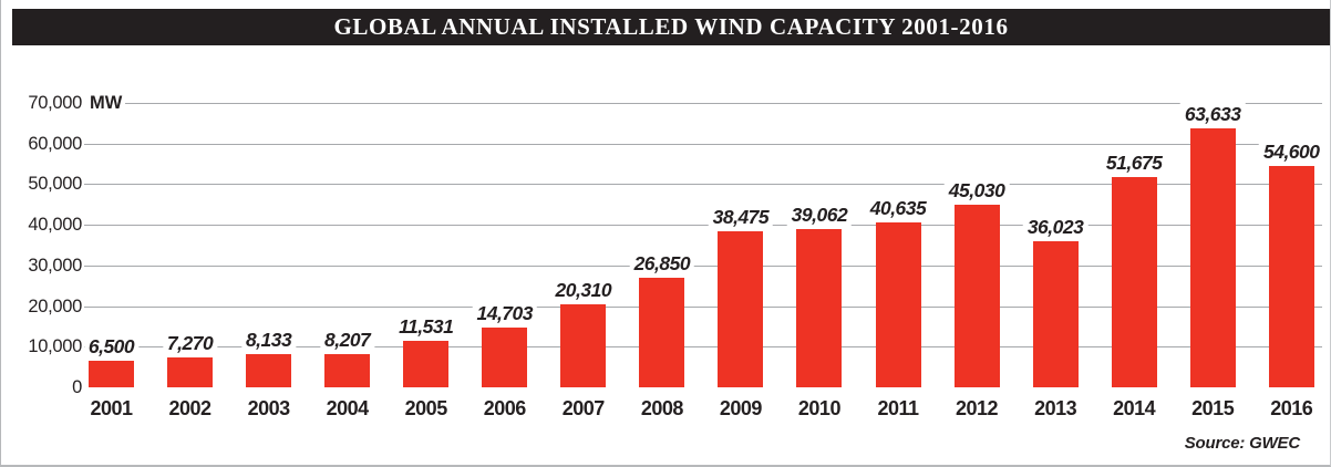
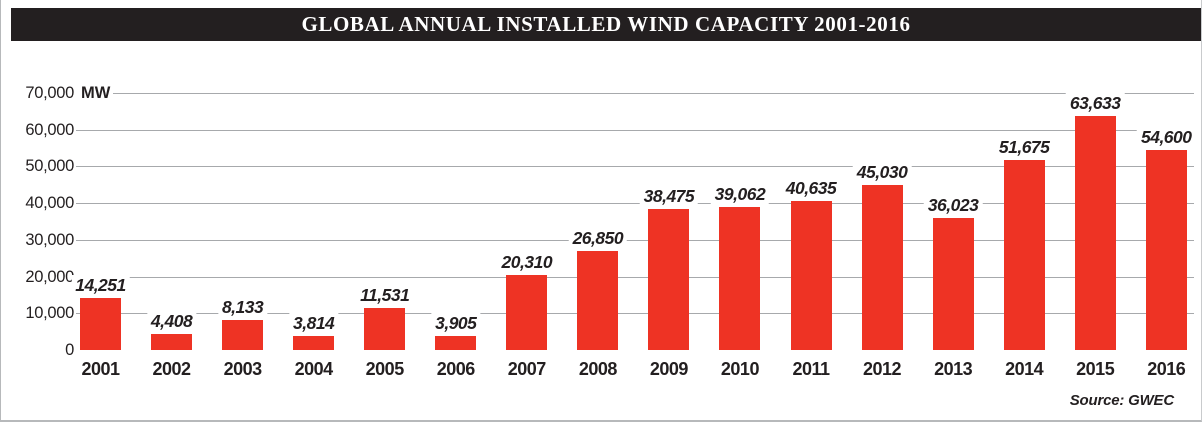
2001: 6,500 -> 14,251
2002: 7,270 -> 4,408
2004: 8,207 -> 3,814
2006: 14,703 -> 3,905
